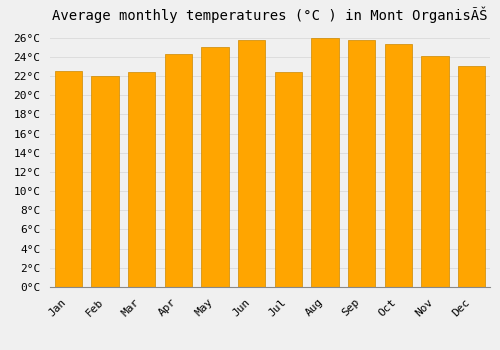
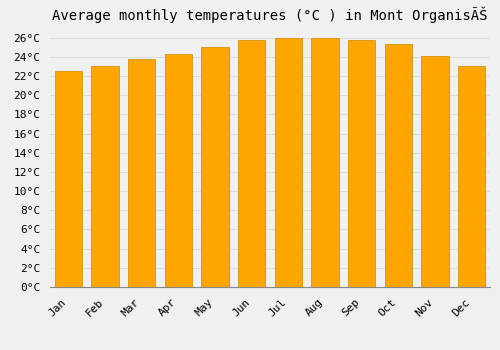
Feb: 22.0°C -> 23.0°C
Mar: 22.4°C -> 23.8°C
Jul: 22.4°C -> 26.0°C
